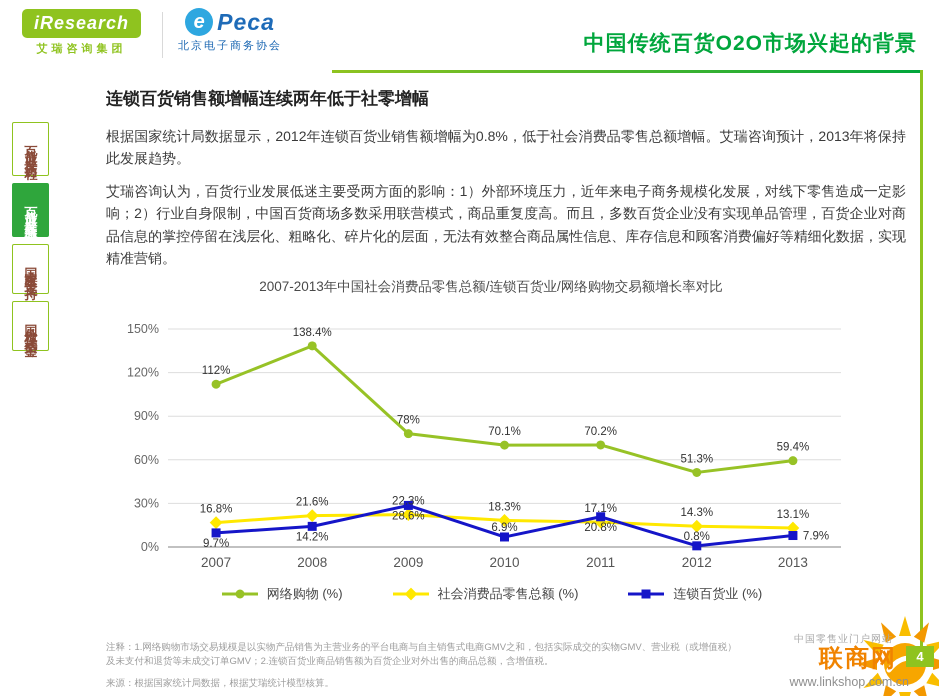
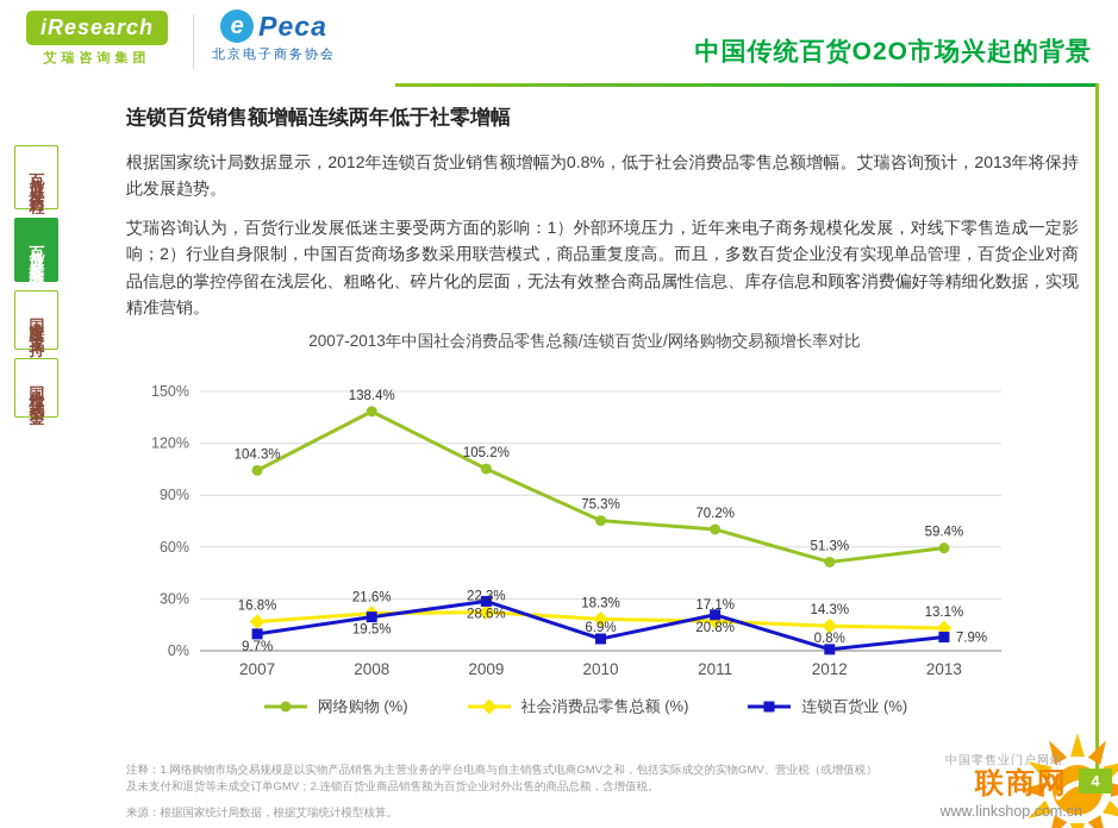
网络购物 (%)/2007: 112% -> 104.3%
连锁百货业 (%)/2008: 14.2% -> 19.5%
网络购物 (%)/2009: 78% -> 105.2%
网络购物 (%)/2010: 70.1% -> 75.3%
